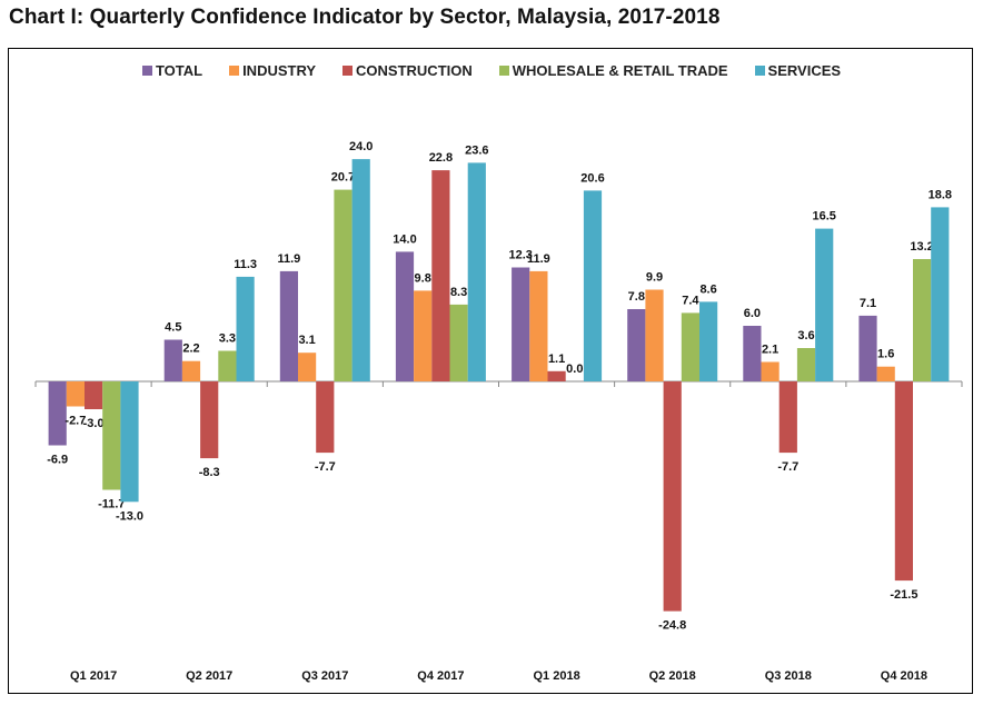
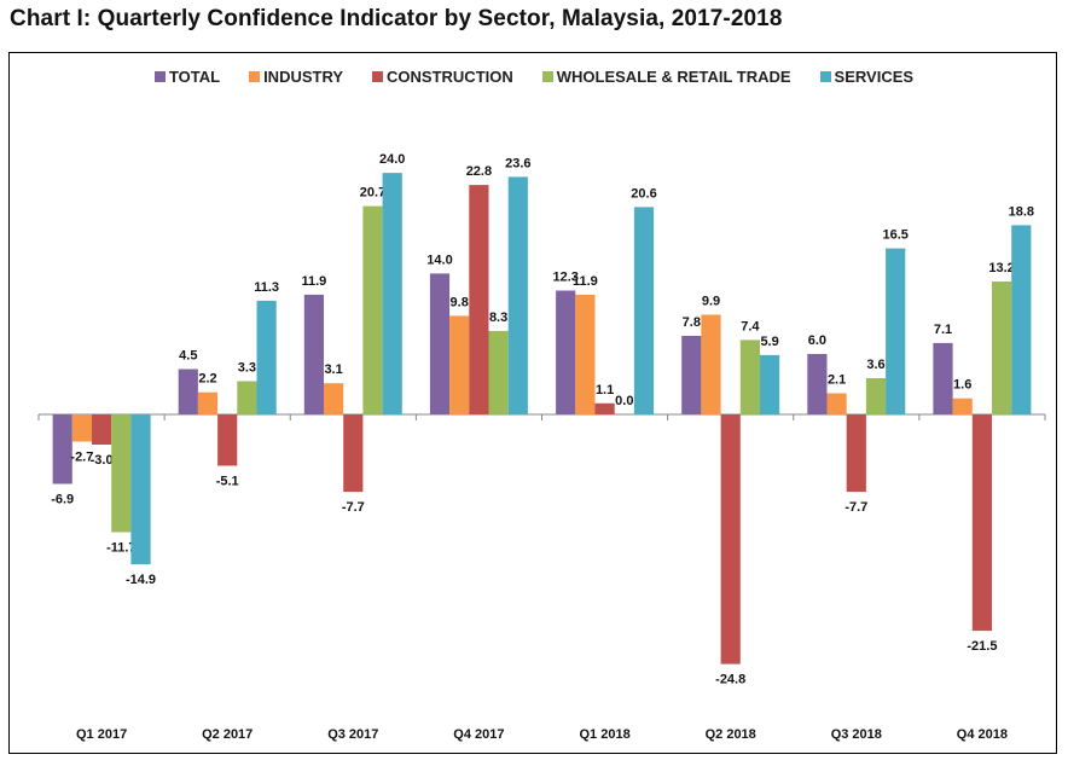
SERVICES/Q1 2017: -13.0 -> -14.9
CONSTRUCTION/Q2 2017: -8.3 -> -5.1
SERVICES/Q2 2018: 8.6 -> 5.9
